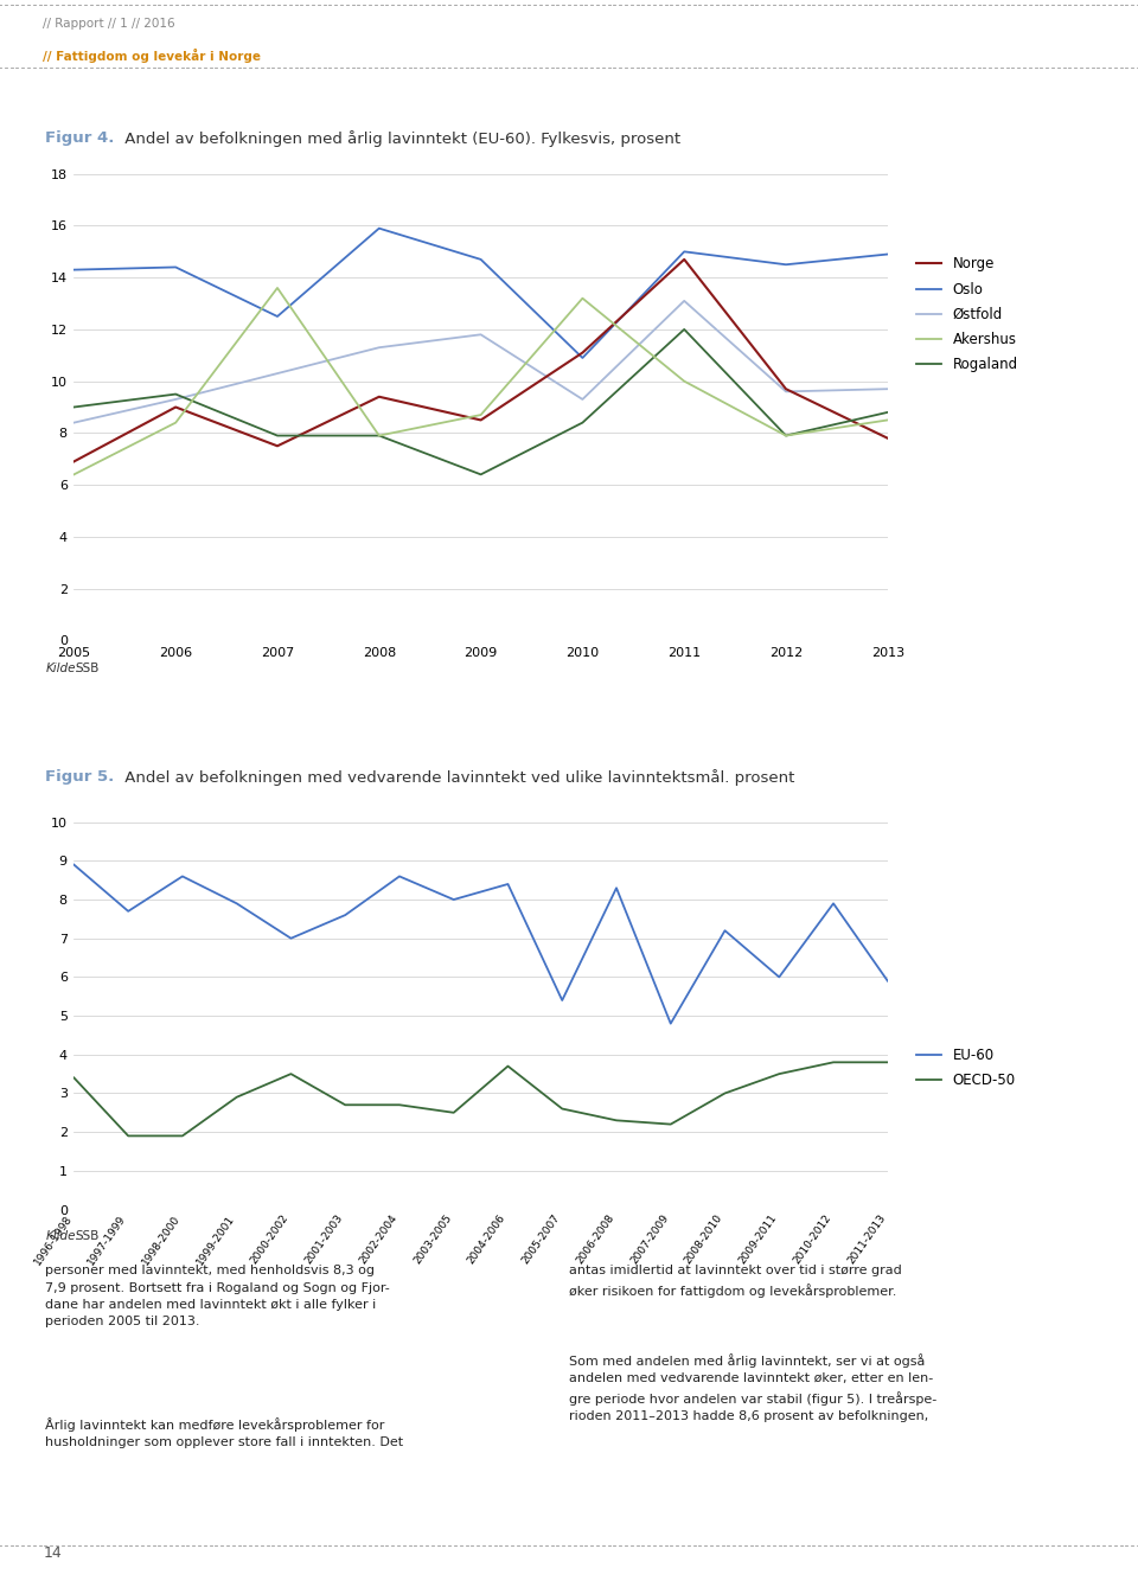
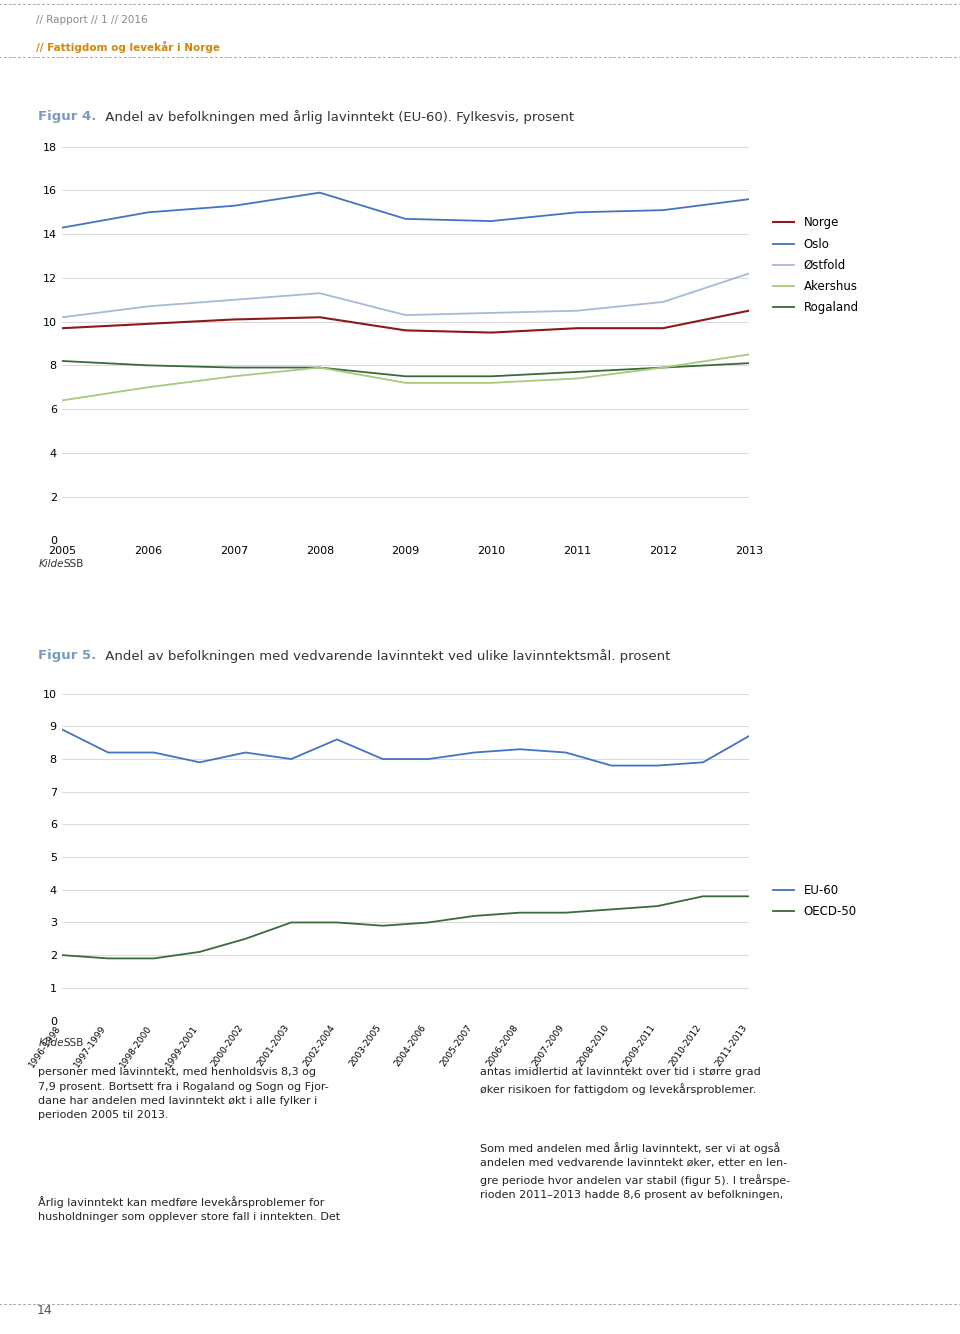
Norge/2005: 6.9 -> 9.7
Østfold/2005: 8.4 -> 10.2
Rogaland/2005: 9.0 -> 8.2
Norge/2006: 9.0 -> 9.9
Oslo/2006: 14.4 -> 15.0
Østfold/2006: 9.3 -> 10.7
Akershus/2006: 8.4 -> 7.0
Rogaland/2006: 9.5 -> 8.0
Norge/2007: 7.5 -> 10.1
Oslo/2007: 12.5 -> 15.3
Østfold/2007: 10.3 -> 11.0
Akershus/2007: 13.6 -> 7.5
Norge/2008: 9.4 -> 10.2
Norge/2009: 8.5 -> 9.6
Østfold/2009: 11.8 -> 10.3
Akershus/2009: 8.7 -> 7.2
Rogaland/2009: 6.4 -> 7.5
Norge/2010: 11.1 -> 9.5
Oslo/2010: 10.9 -> 14.6
Østfold/2010: 9.3 -> 10.4
Akershus/2010: 13.2 -> 7.2
Rogaland/2010: 8.4 -> 7.5
Norge/2011: 14.7 -> 9.7
Østfold/2011: 13.1 -> 10.5
Akershus/2011: 10.0 -> 7.4
Rogaland/2011: 12.0 -> 7.7
Oslo/2012: 14.5 -> 15.1
Østfold/2012: 9.6 -> 10.9
Norge/2013: 7.8 -> 10.5
Oslo/2013: 14.9 -> 15.6
Østfold/2013: 9.7 -> 12.2
Rogaland/2013: 8.8 -> 8.1
OECD-50/1996-1998: 3.4 -> 2.0
EU-60/1997-1999: 7.7 -> 8.2
EU-60/1998-2000: 8.6 -> 8.2
OECD-50/1999-2001: 2.9 -> 2.1
EU-60/2000-2002: 7.0 -> 8.2
OECD-50/2000-2002: 3.5 -> 2.5
EU-60/2001-2003: 7.6 -> 8.0
OECD-50/2001-2003: 2.7 -> 3.0
OECD-50/2002-2004: 2.7 -> 3.0
OECD-50/2003-2005: 2.5 -> 2.9
EU-60/2004-2006: 8.4 -> 8.0
OECD-50/2004-2006: 3.7 -> 3.0
EU-60/2005-2007: 5.4 -> 8.2
OECD-50/2005-2007: 2.6 -> 3.2
OECD-50/2006-2008: 2.3 -> 3.3
EU-60/2007-2009: 4.8 -> 8.2
OECD-50/2007-2009: 2.2 -> 3.3
EU-60/2008-2010: 7.2 -> 7.8
OECD-50/2008-2010: 3.0 -> 3.4
EU-60/2009-2011: 6.0 -> 7.8
EU-60/2011-2013: 5.9 -> 8.7
